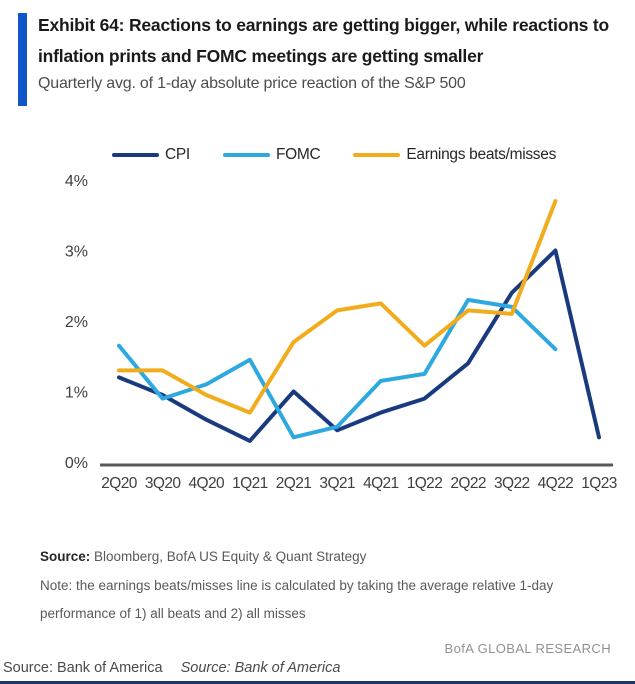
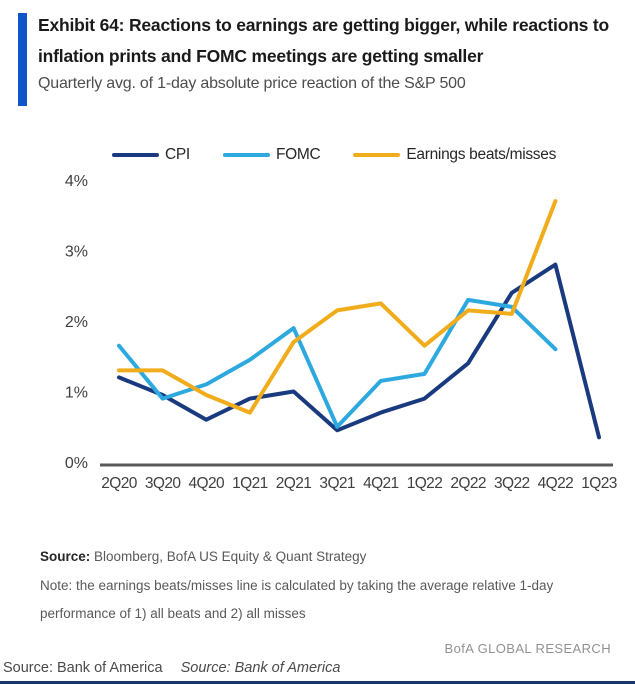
CPI/1Q21: 0.3% -> 0.9%
FOMC/2Q21: 0.3% -> 1.9%
CPI/4Q22: 3.0% -> 2.8%
